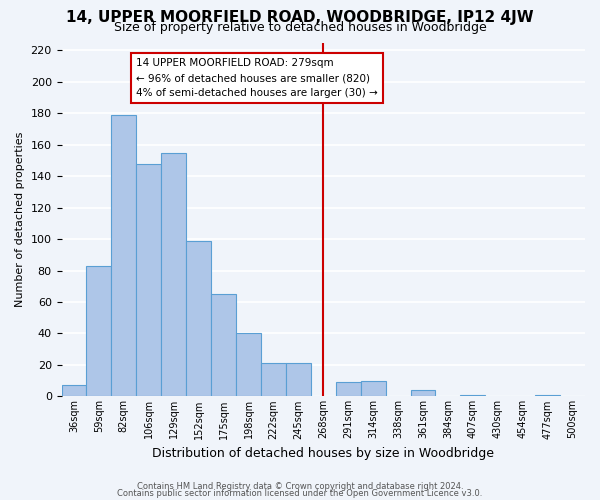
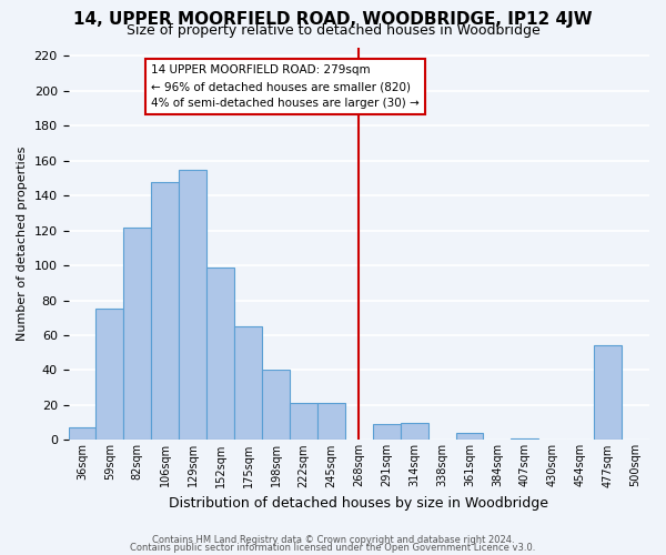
59sqm: 83 -> 75
82sqm: 179 -> 122
477sqm: 1 -> 54
